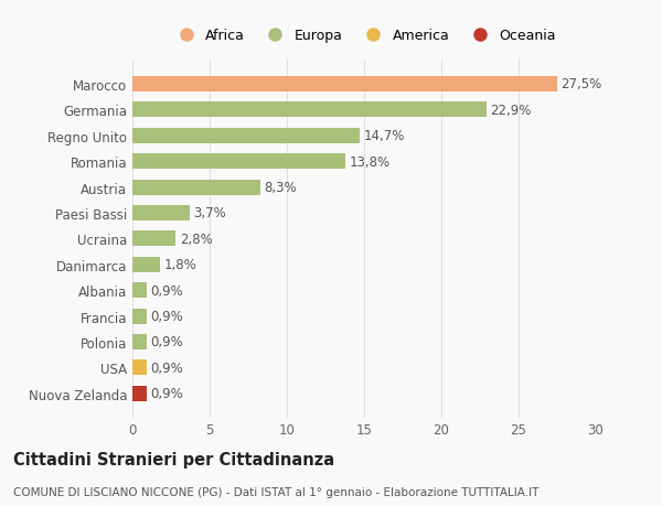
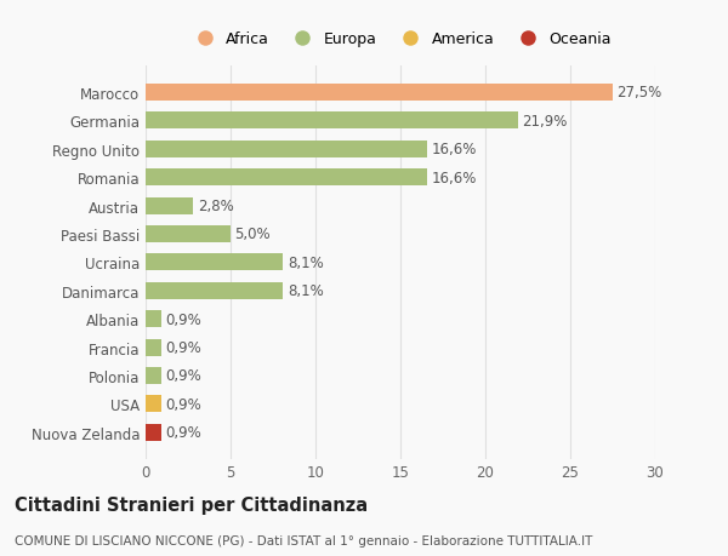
Germania: 22,9% -> 21,9%
Regno Unito: 14,7% -> 16,6%
Romania: 13,8% -> 16,6%
Austria: 8,3% -> 2,8%
Paesi Bassi: 3,7% -> 5,0%
Ucraina: 2,8% -> 8,1%
Danimarca: 1,8% -> 8,1%
